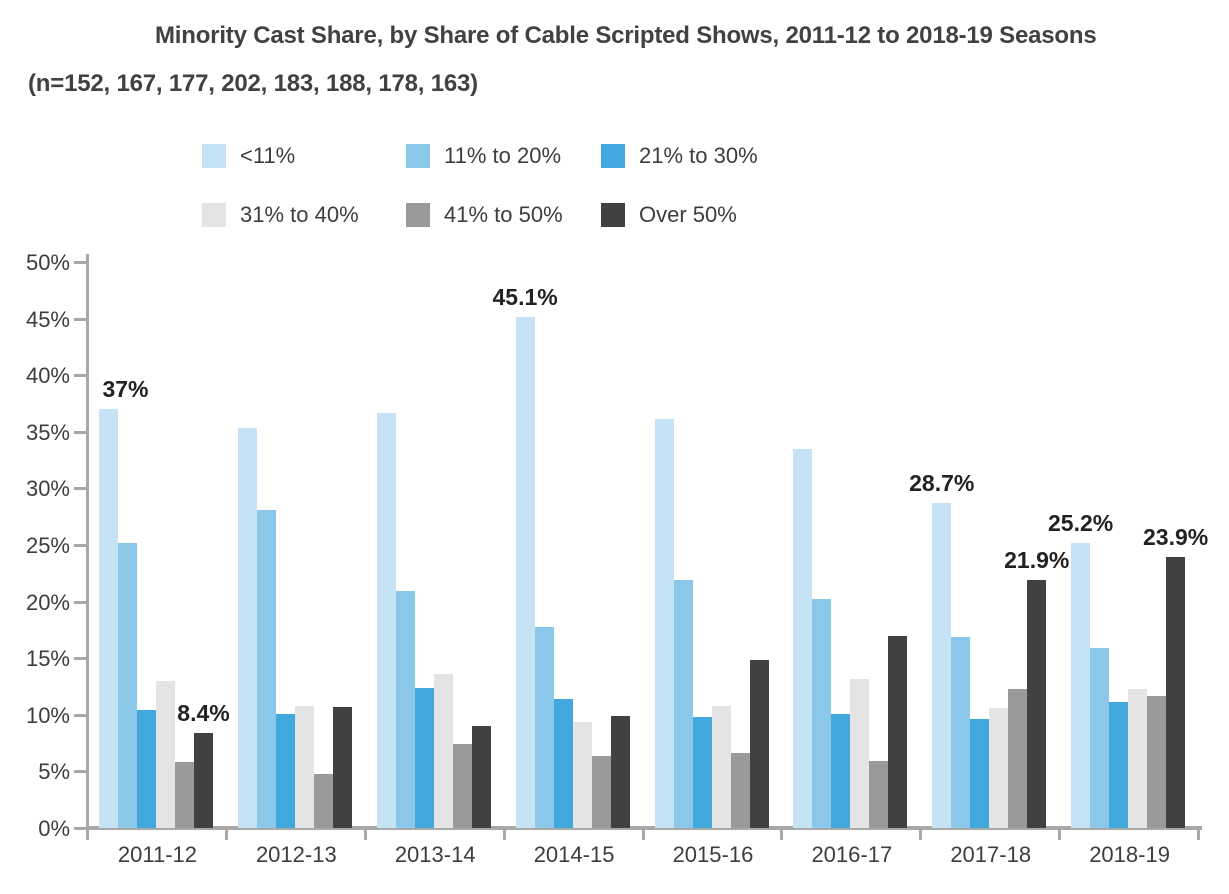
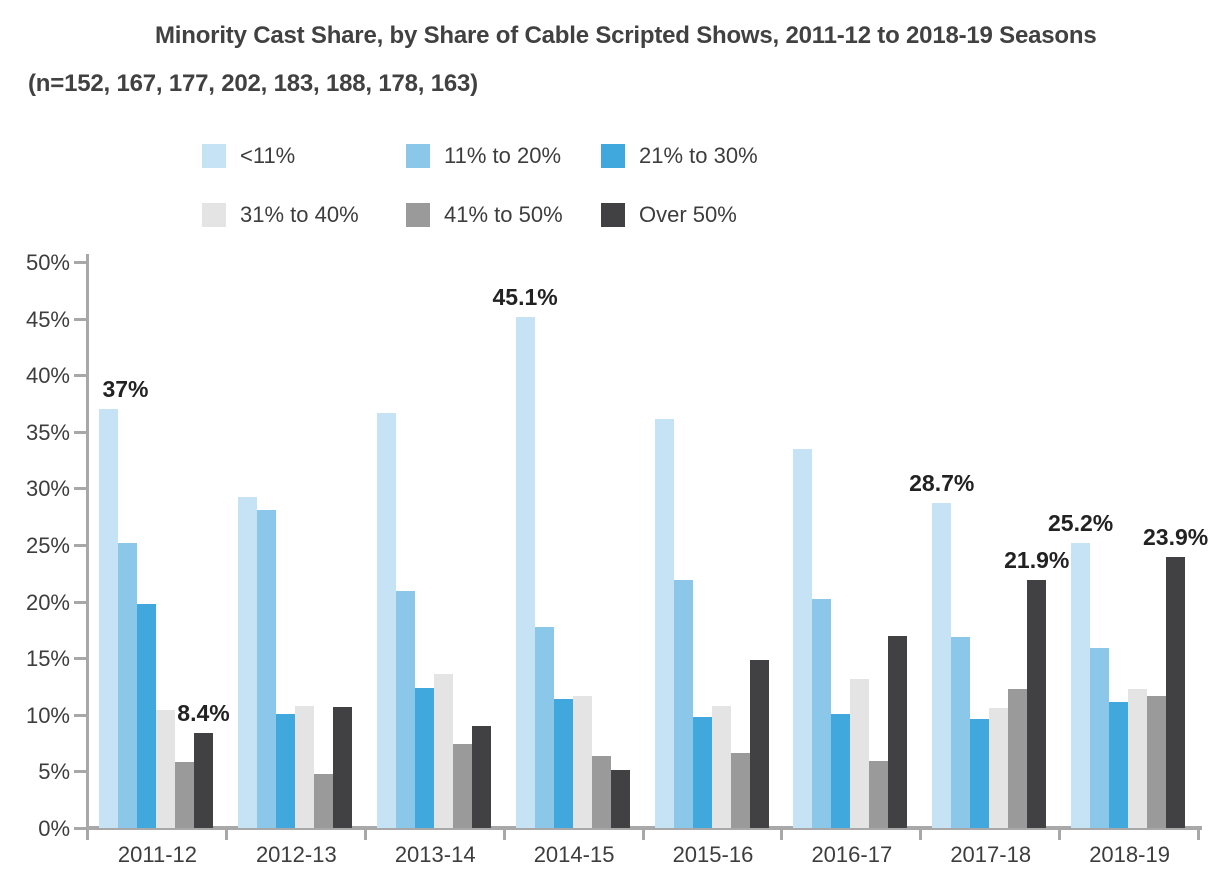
21% to 30%/2011-12: 10.4% -> 19.8%
31% to 40%/2011-12: 13.0% -> 10.4%
<11%/2012-13: 35.3% -> 29.2%
31% to 40%/2014-15: 9.4% -> 11.7%
Over 50%/2014-15: 9.9% -> 5.1%
